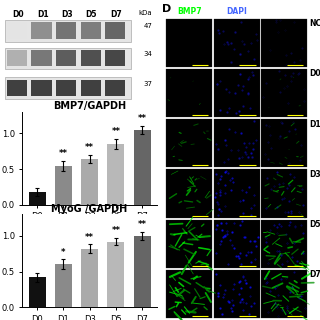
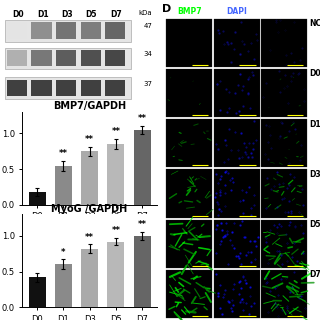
BMP7/GAPDH/D3: 0.64 -> 0.75
